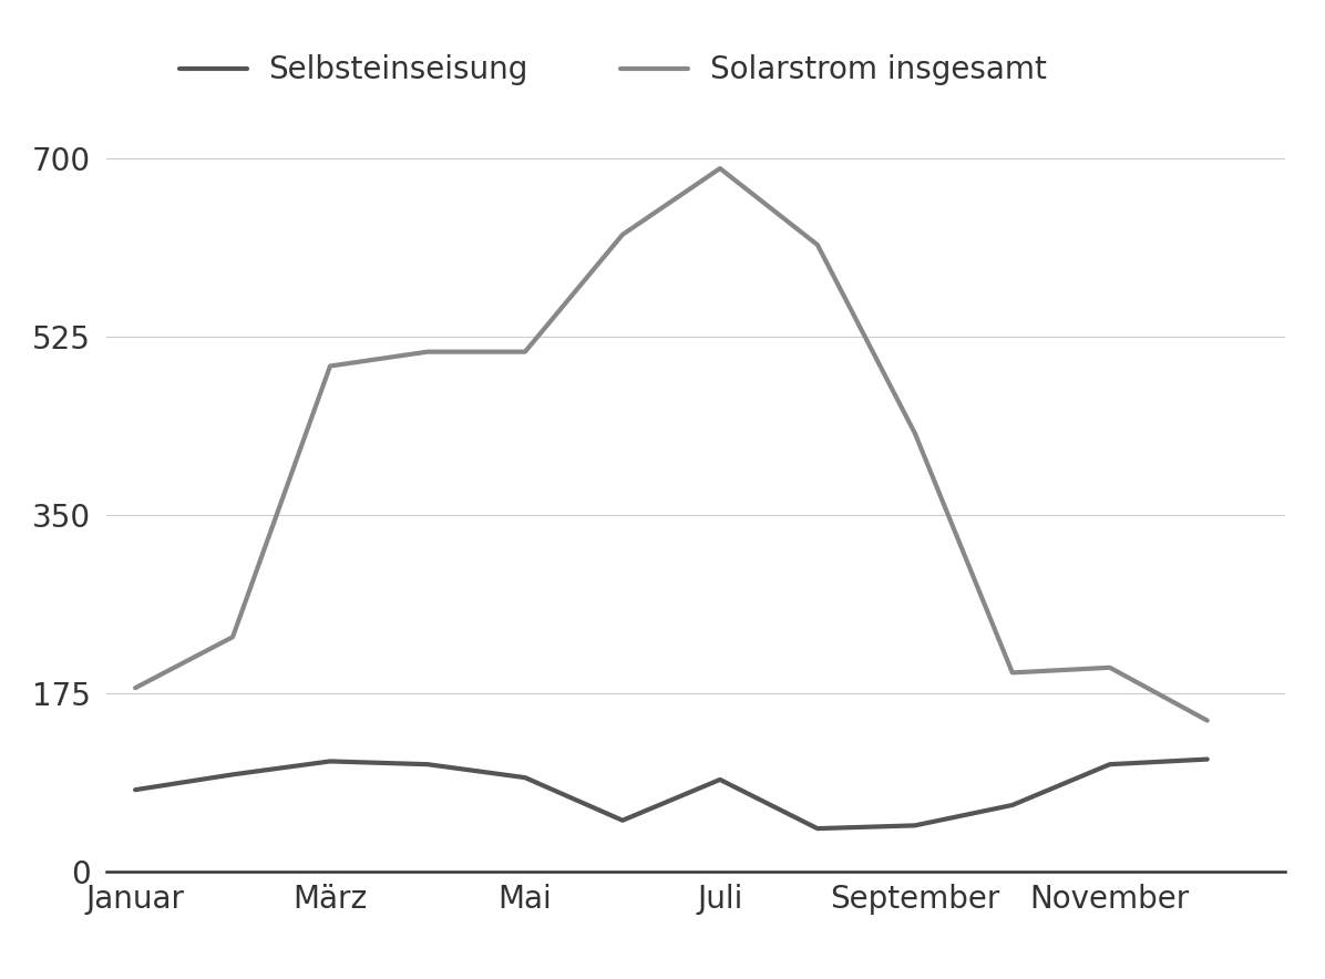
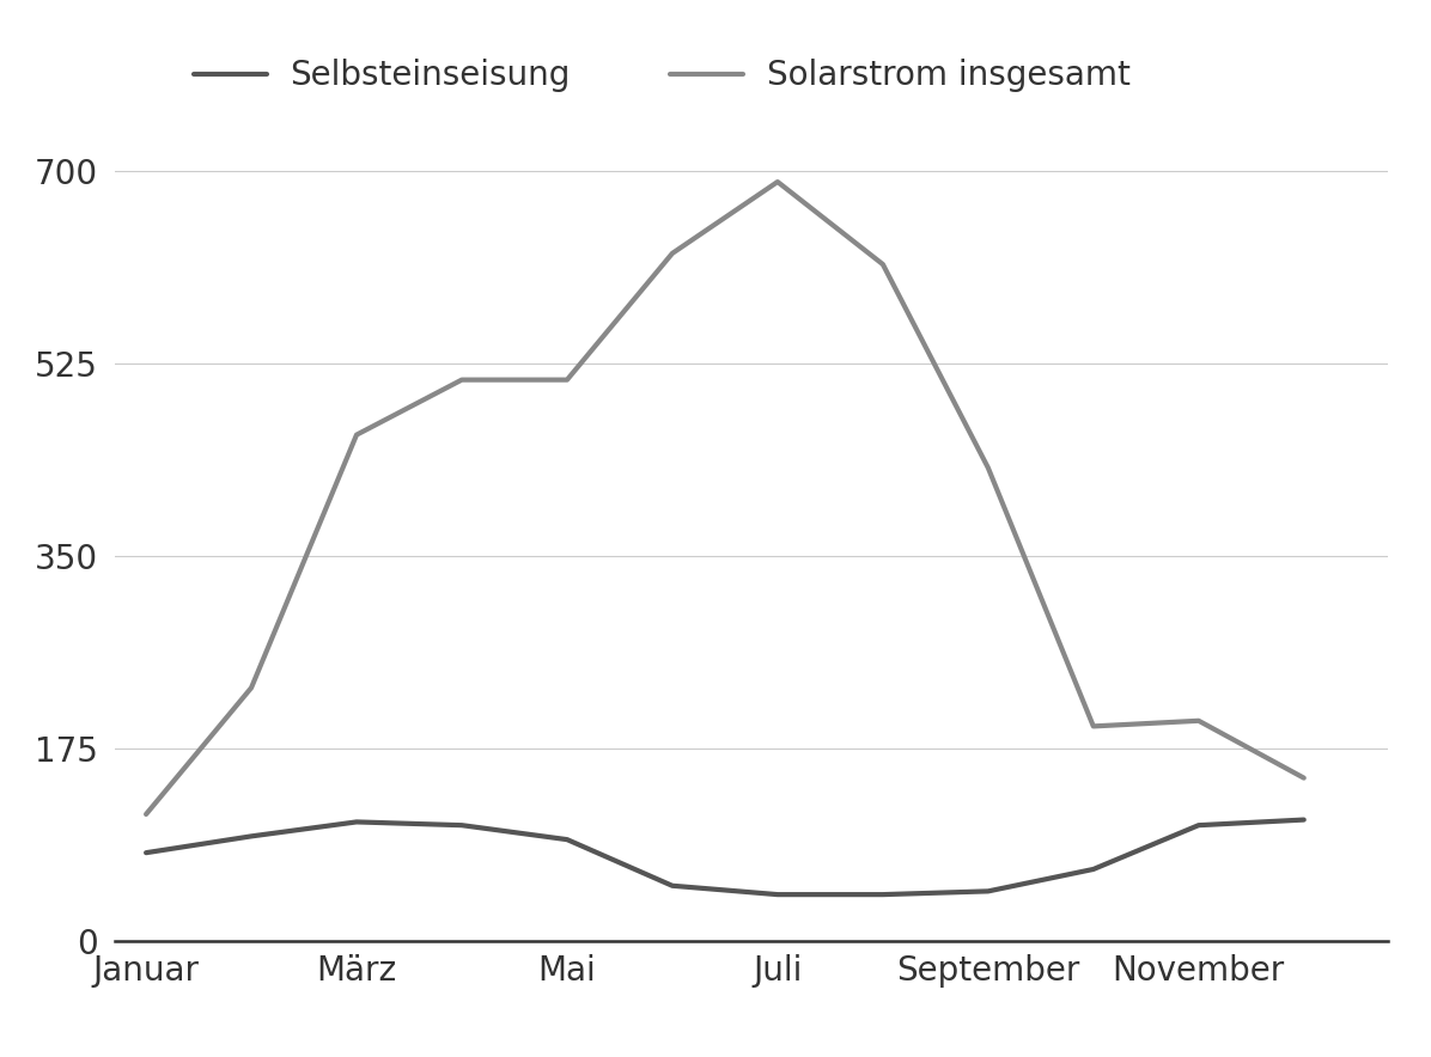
Solarstrom insgesamt/Januar: 180 -> 115
Solarstrom insgesamt/März: 496 -> 460
Selbsteinseisung/Juli: 90 -> 42
